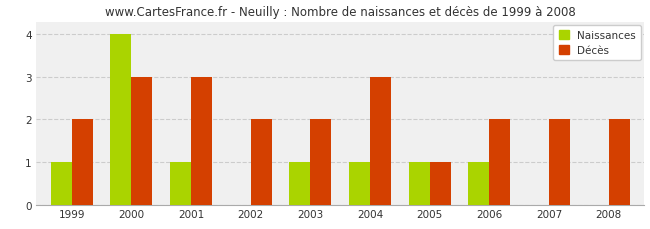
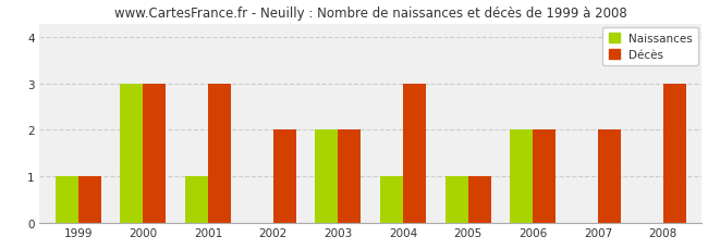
Décès/1999: 2 -> 1
Naissances/2000: 4 -> 3
Naissances/2003: 1 -> 2
Naissances/2006: 1 -> 2
Décès/2008: 2 -> 3
